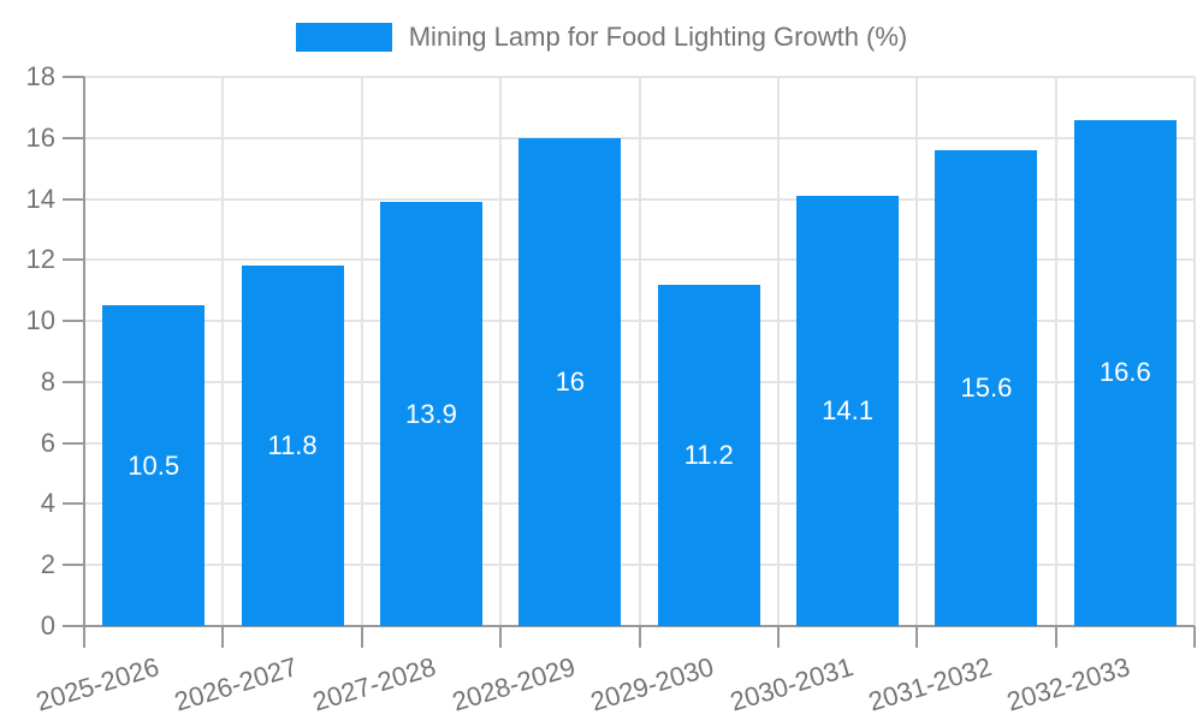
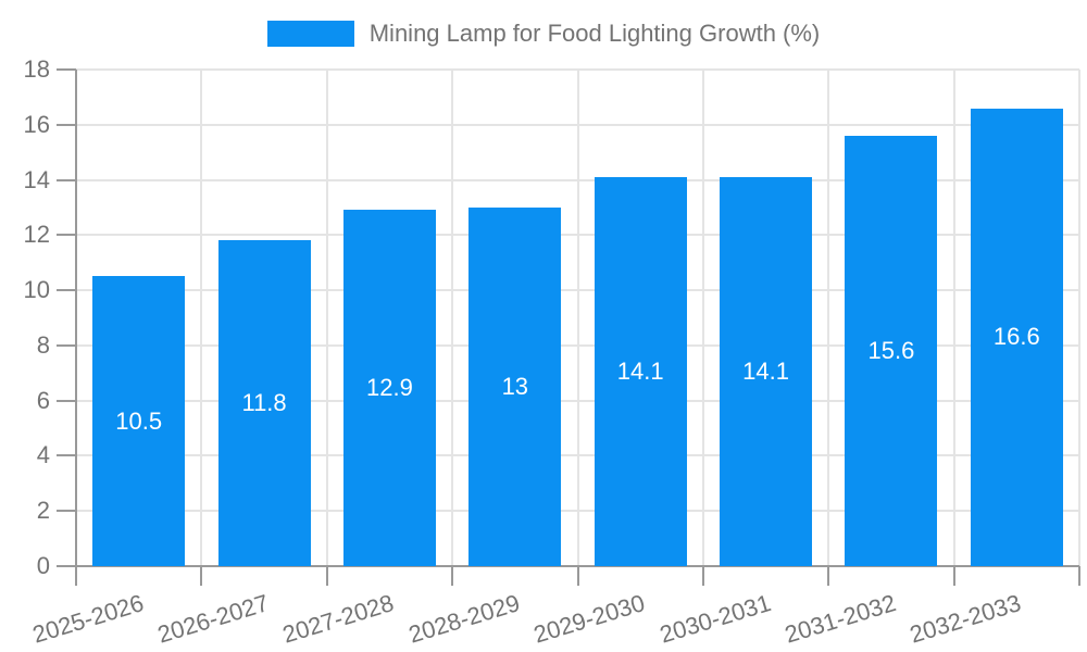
2027-2028: 13.9 -> 12.9
2028-2029: 16 -> 13
2029-2030: 11.2 -> 14.1
